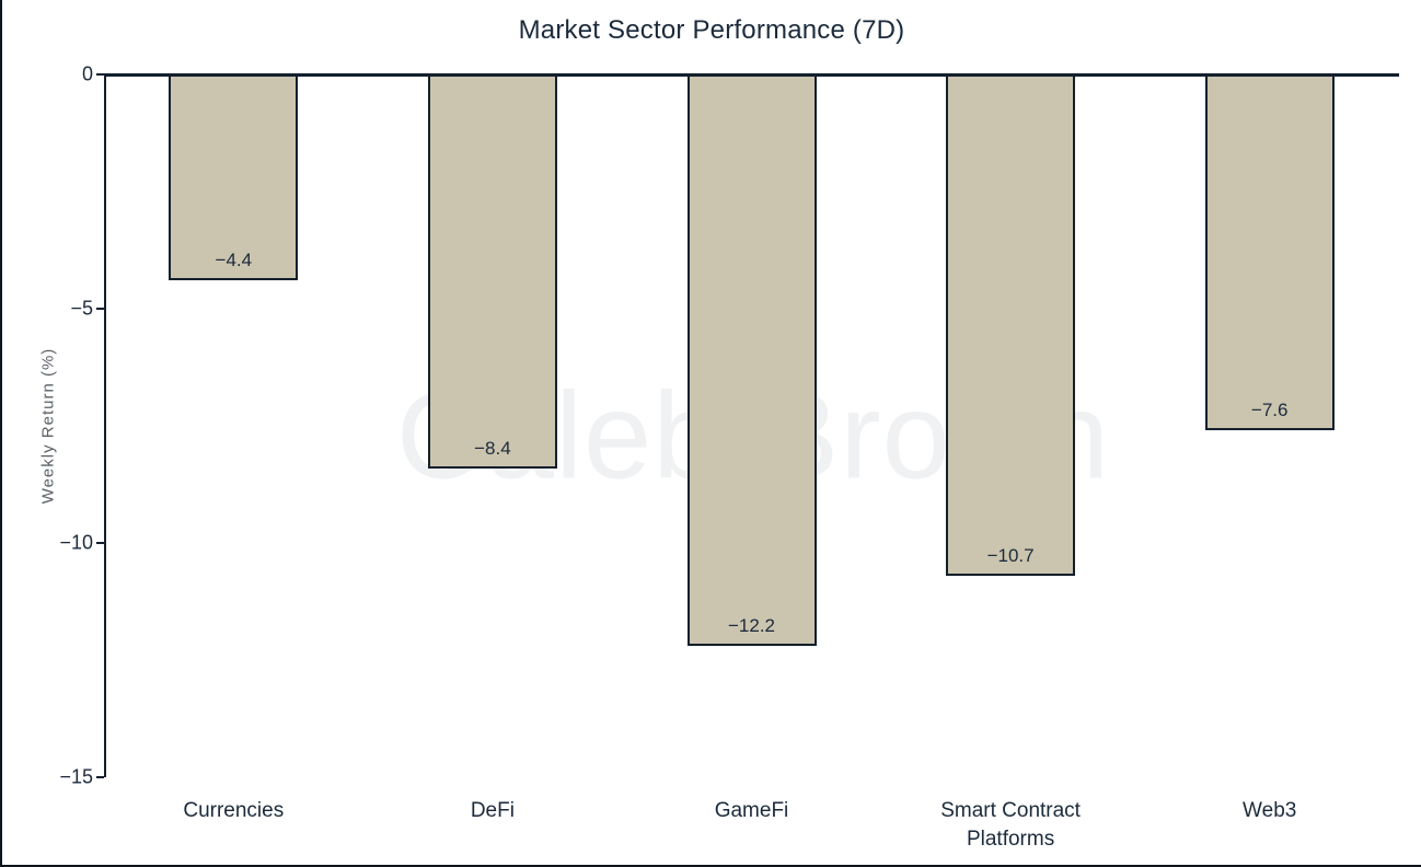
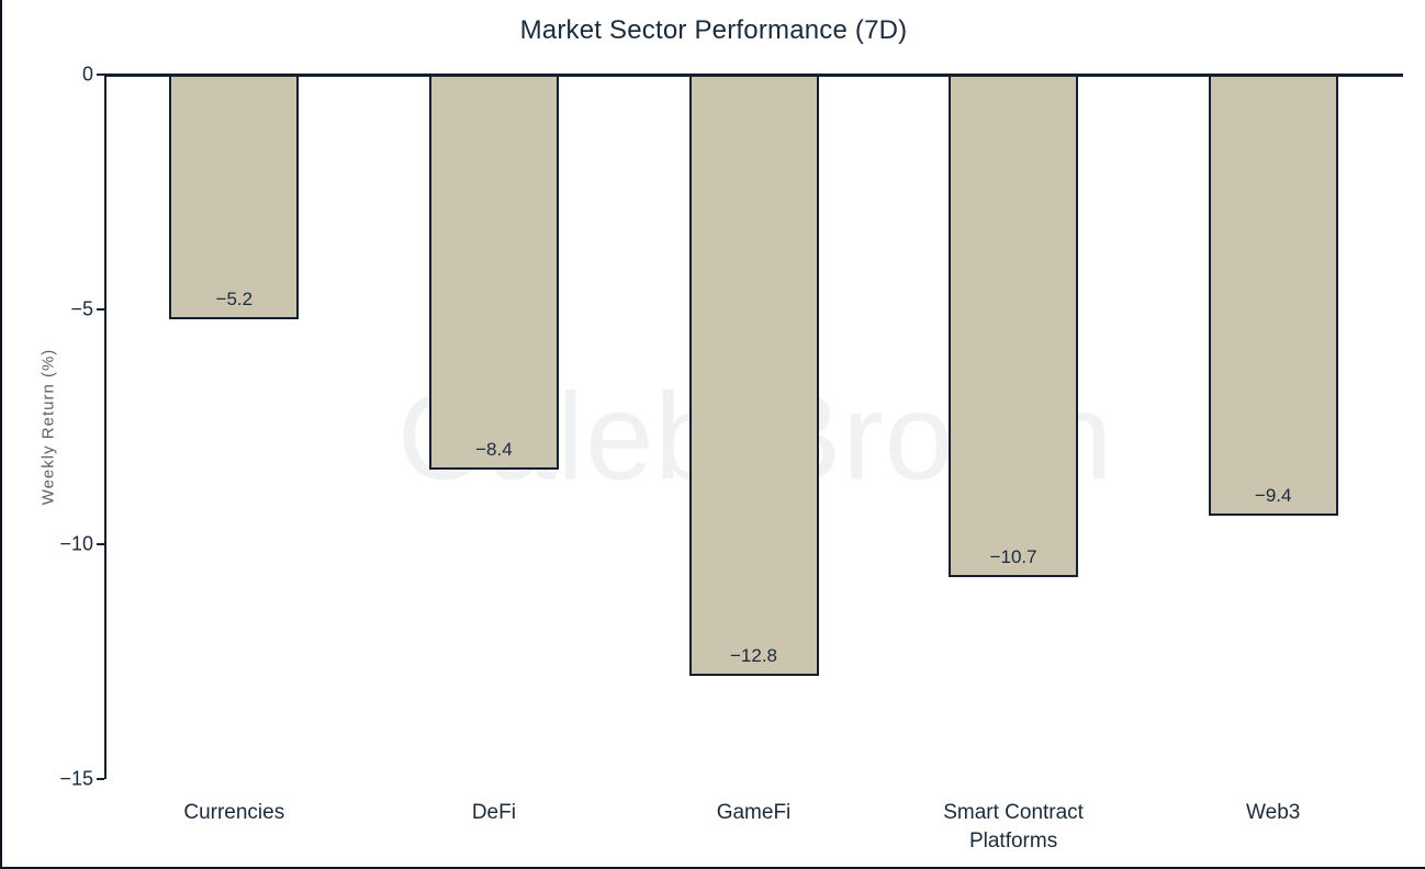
Currencies: −4.4 -> −5.2
GameFi: −12.2 -> −12.8
Web3: −7.6 -> −9.4
